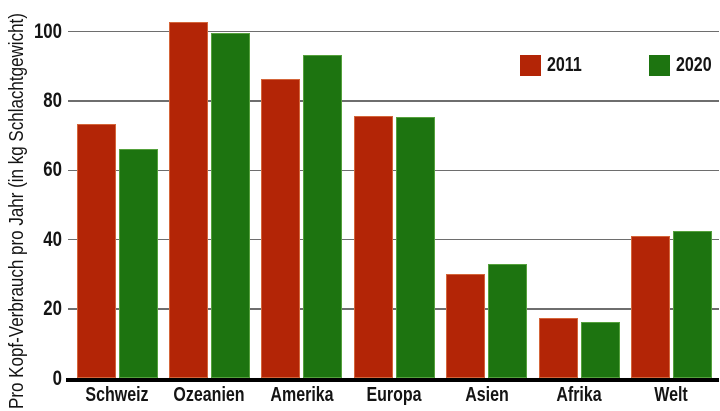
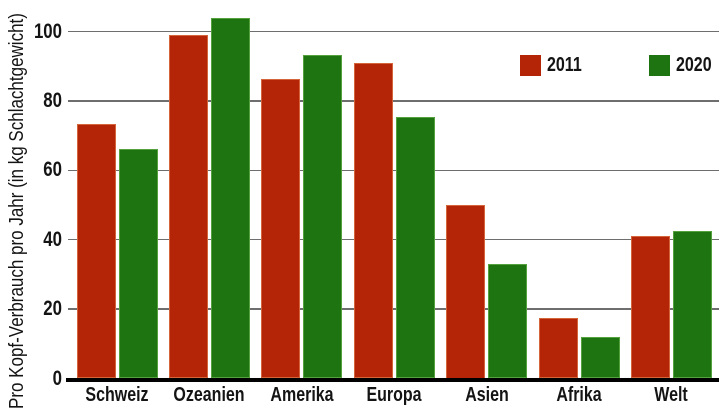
2011/Ozeanien: 103 -> 99
2020/Ozeanien: 100 -> 104
2011/Europa: 76 -> 91
2011/Asien: 30 -> 50
2020/Afrika: 16 -> 12
